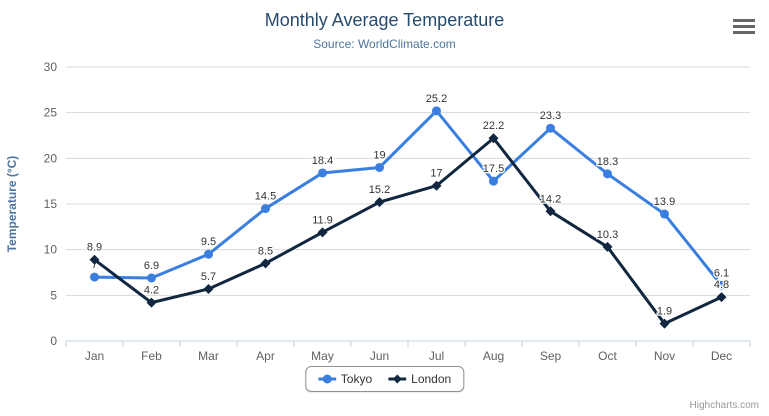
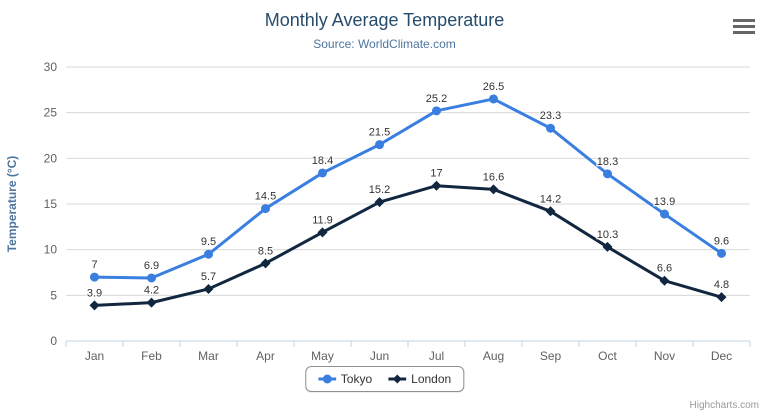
London/Jan: 8.9 -> 3.9
Tokyo/Jun: 19 -> 21.5
Tokyo/Aug: 17.5 -> 26.5
London/Aug: 22.2 -> 16.6
London/Nov: 1.9 -> 6.6
Tokyo/Dec: 6.1 -> 9.6
